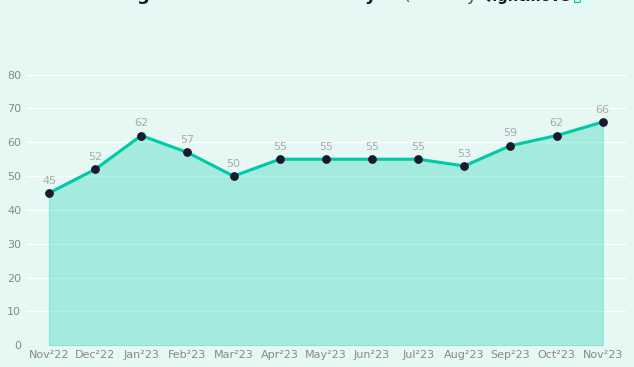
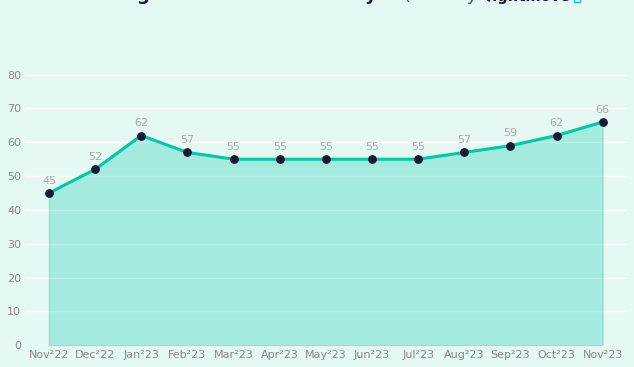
Mar²23: 50 -> 55
Aug²23: 53 -> 57
